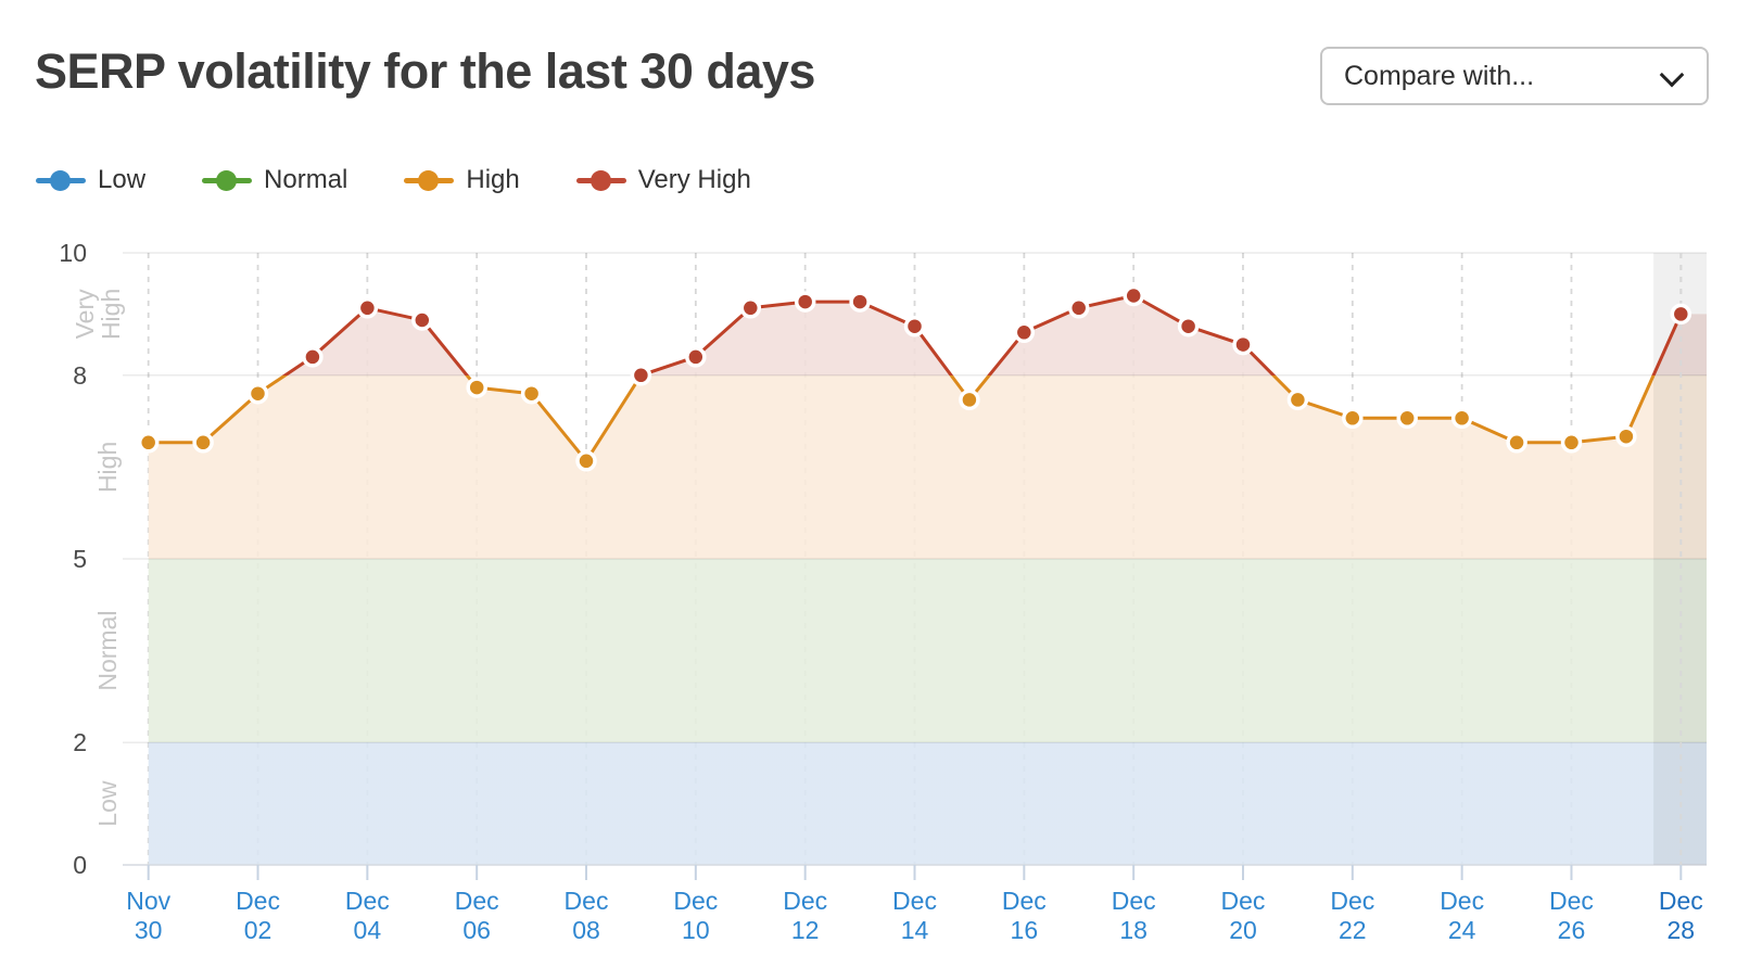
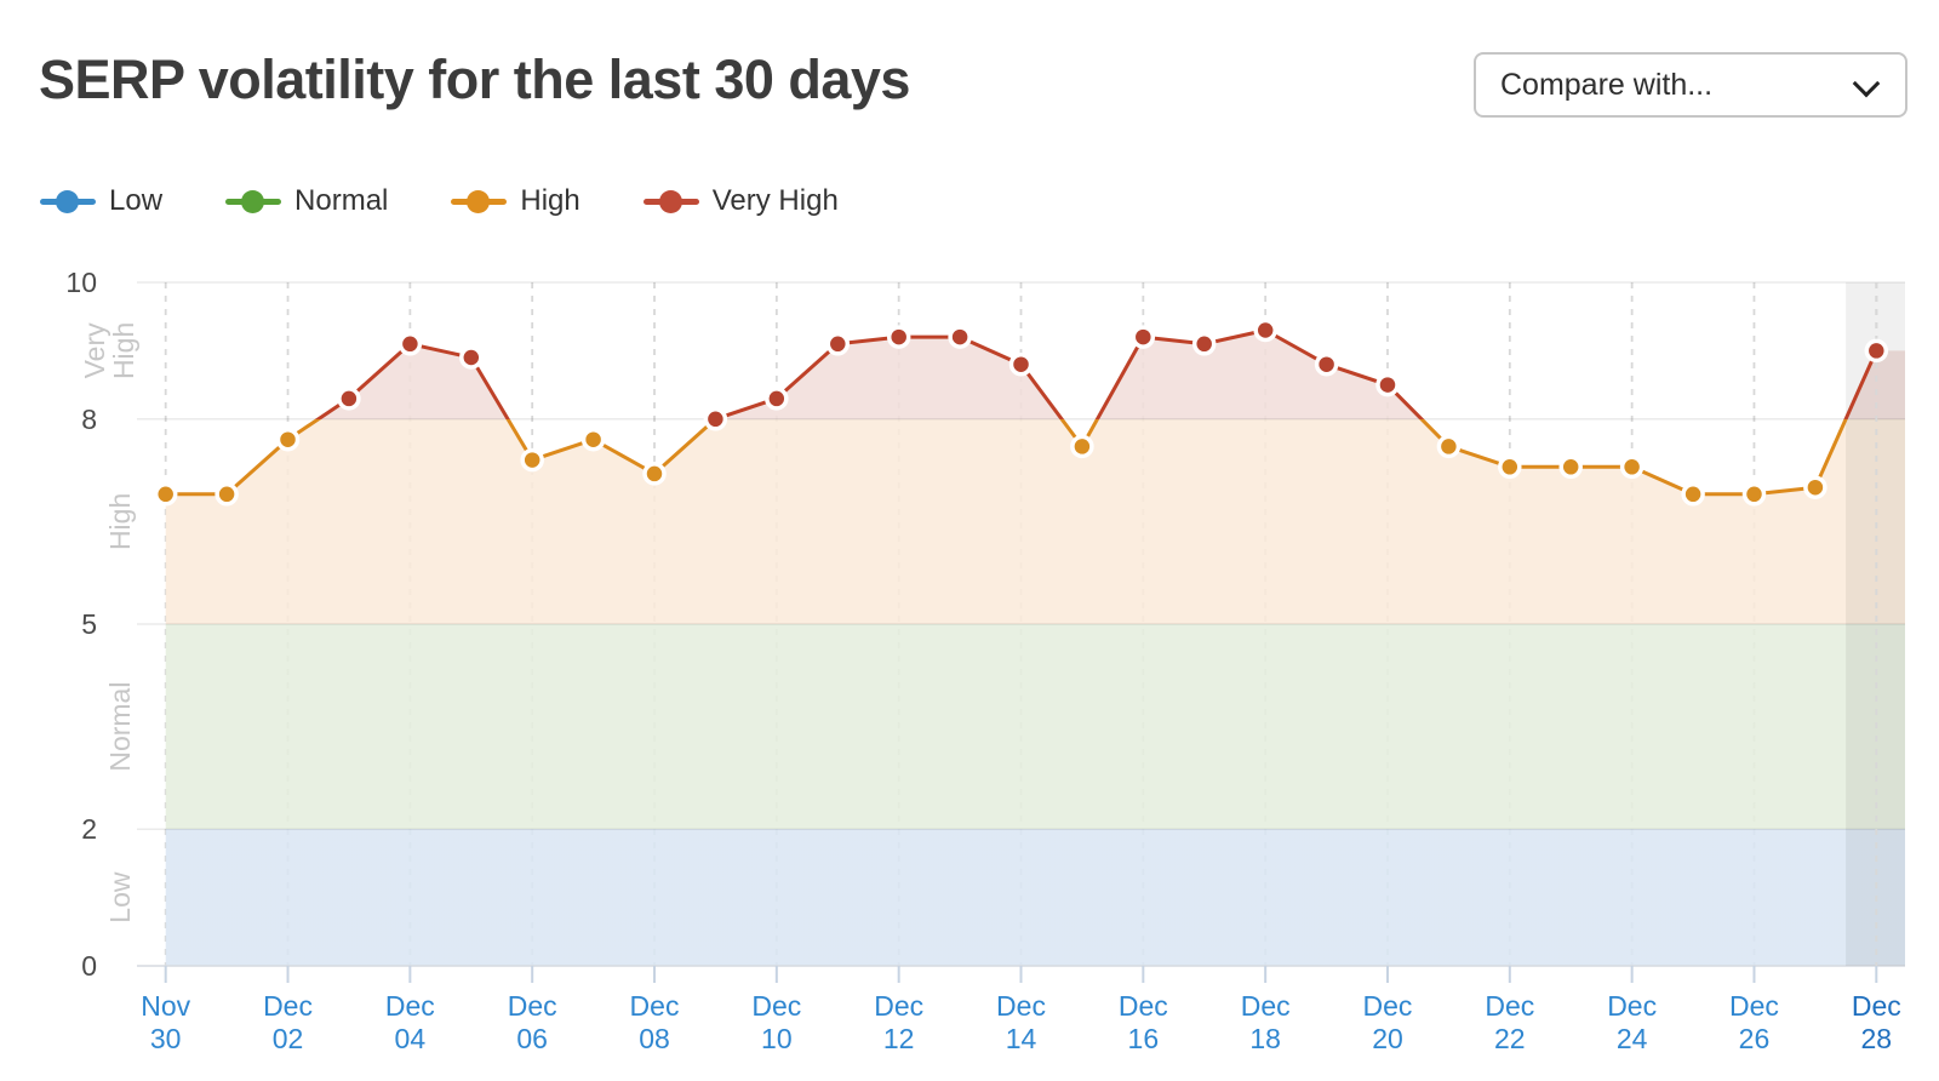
Dec 06: 7.8 -> 7.4
Dec 08: 6.6 -> 7.2
Dec 16: 8.7 -> 9.2
